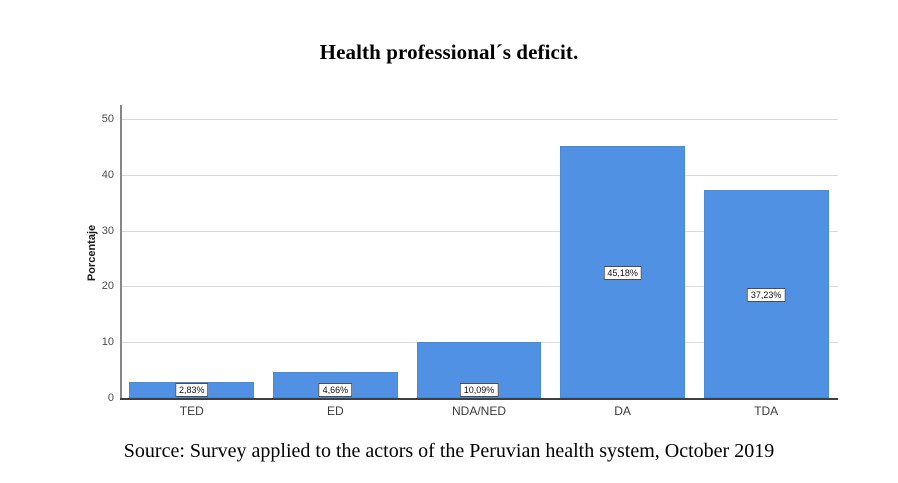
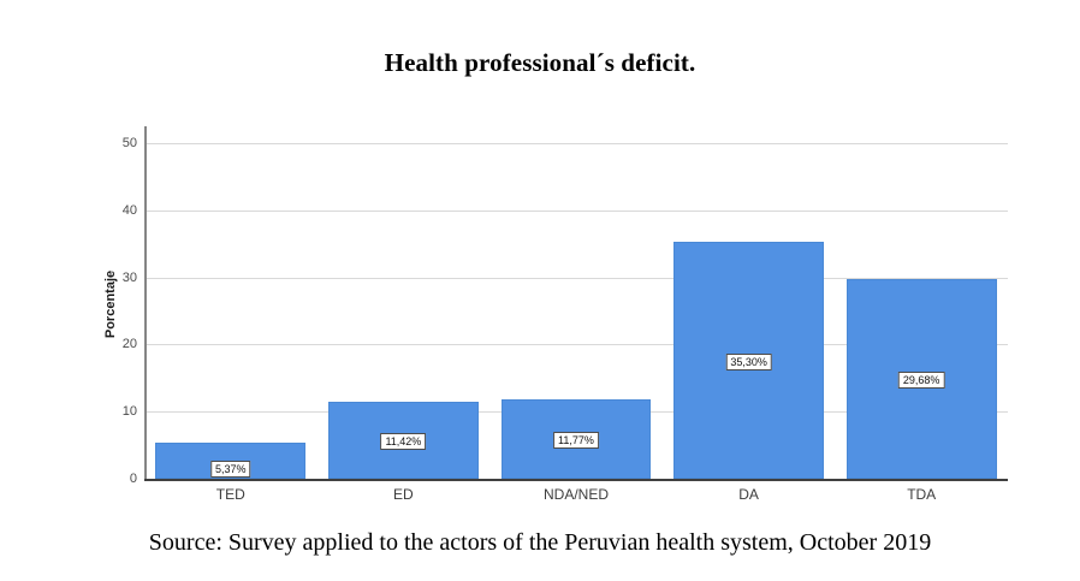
TED: 2,83% -> 5,37%
ED: 4,66% -> 11,42%
NDA/NED: 10,09% -> 11,77%
DA: 45,18% -> 35,30%
TDA: 37,23% -> 29,68%
